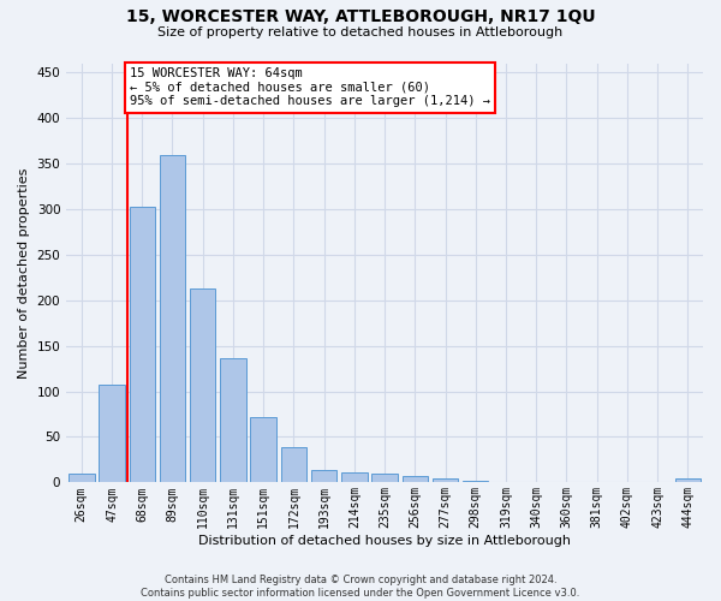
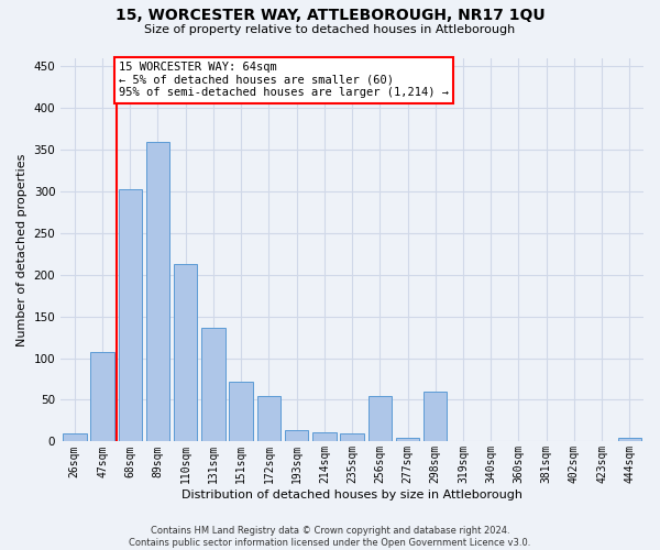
172sqm: 39 -> 54
256sqm: 7 -> 54
298sqm: 2 -> 60
